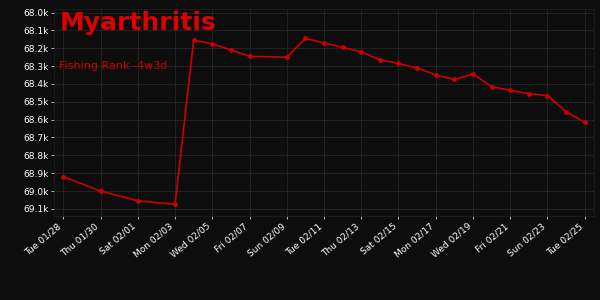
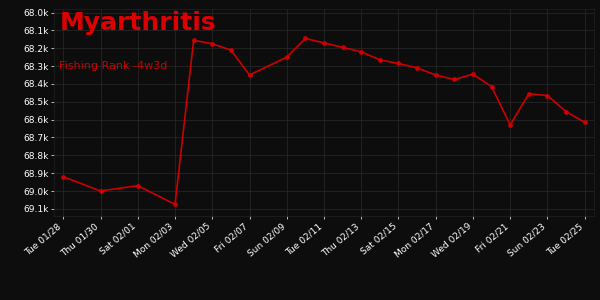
Sat 02/01: 69.06k -> 68.97k
Fri 02/07: 68.24k -> 68.35k
Fri 02/21: 68.44k -> 68.63k
